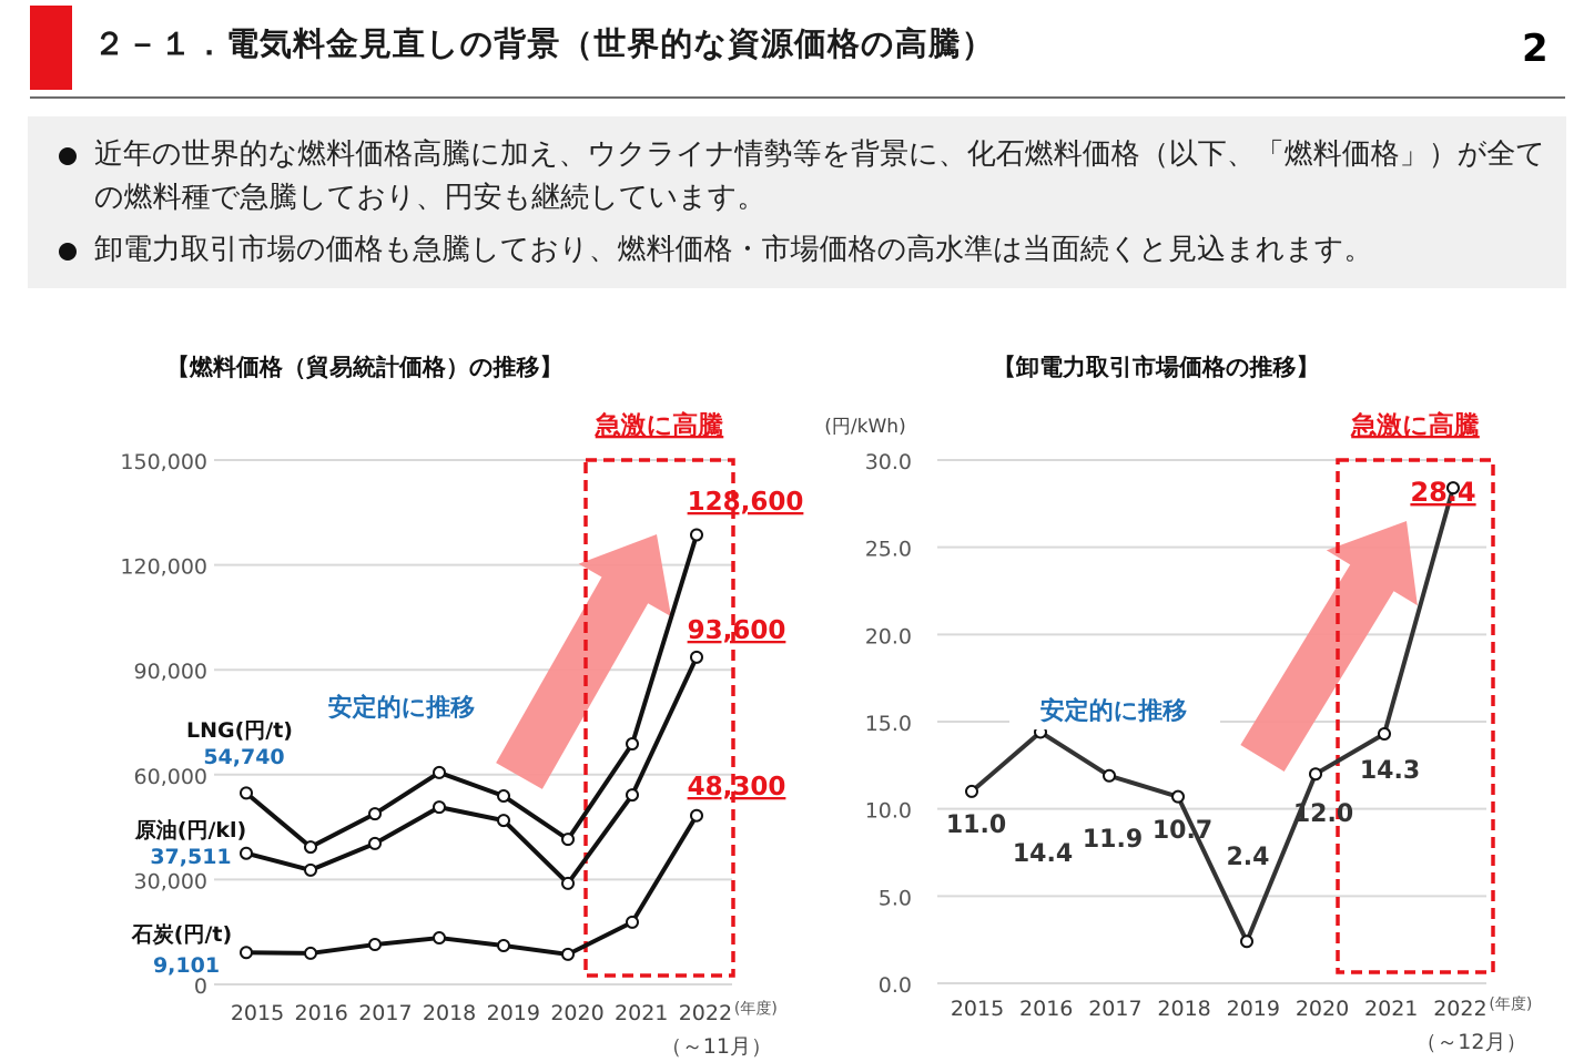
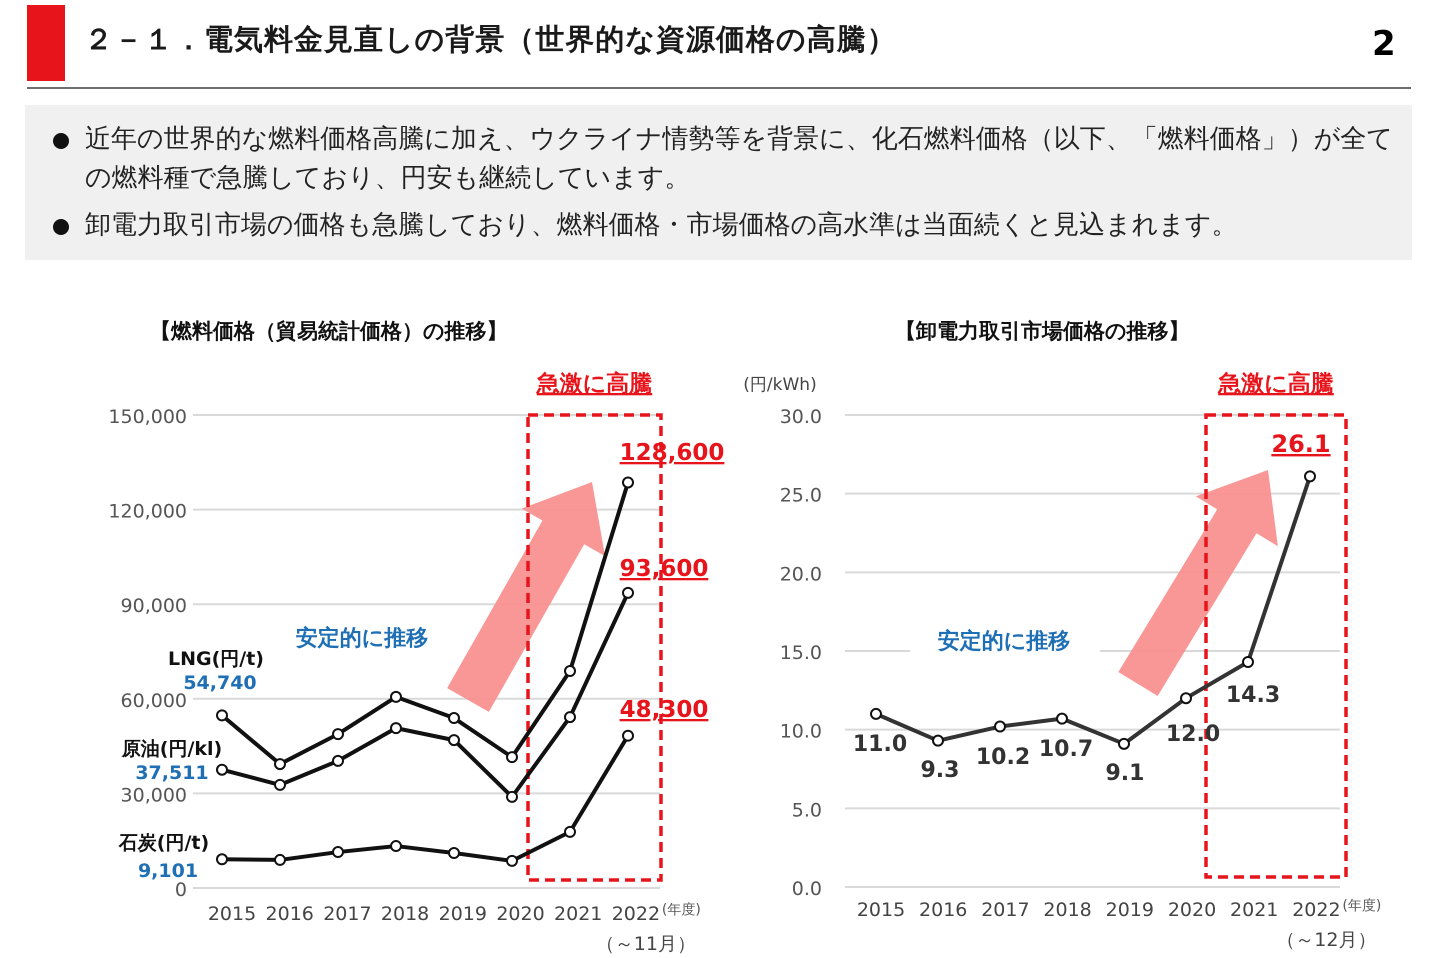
【卸電力取引市場価格の推移】/2016: 14.4 -> 9.3
【卸電力取引市場価格の推移】/2017: 11.9 -> 10.2
【卸電力取引市場価格の推移】/2019: 2.4 -> 9.1
【卸電力取引市場価格の推移】/2022: 28.4 -> 26.1
